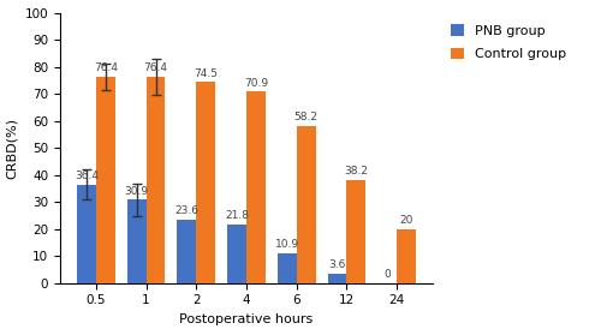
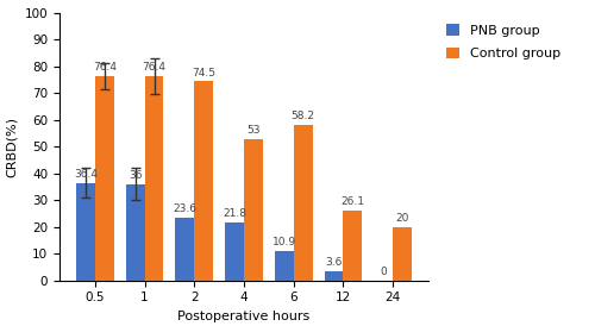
PNB group/1: 30.9 -> 36
Control group/4: 70.9 -> 53
Control group/12: 38.2 -> 26.1
